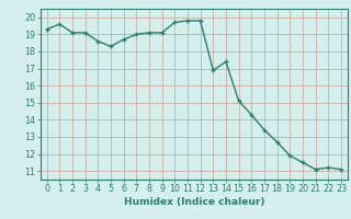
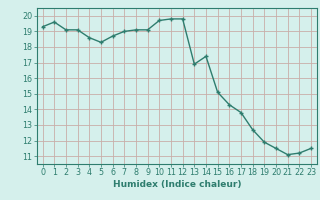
17: 13.4 -> 13.8
23: 11.1 -> 11.5
